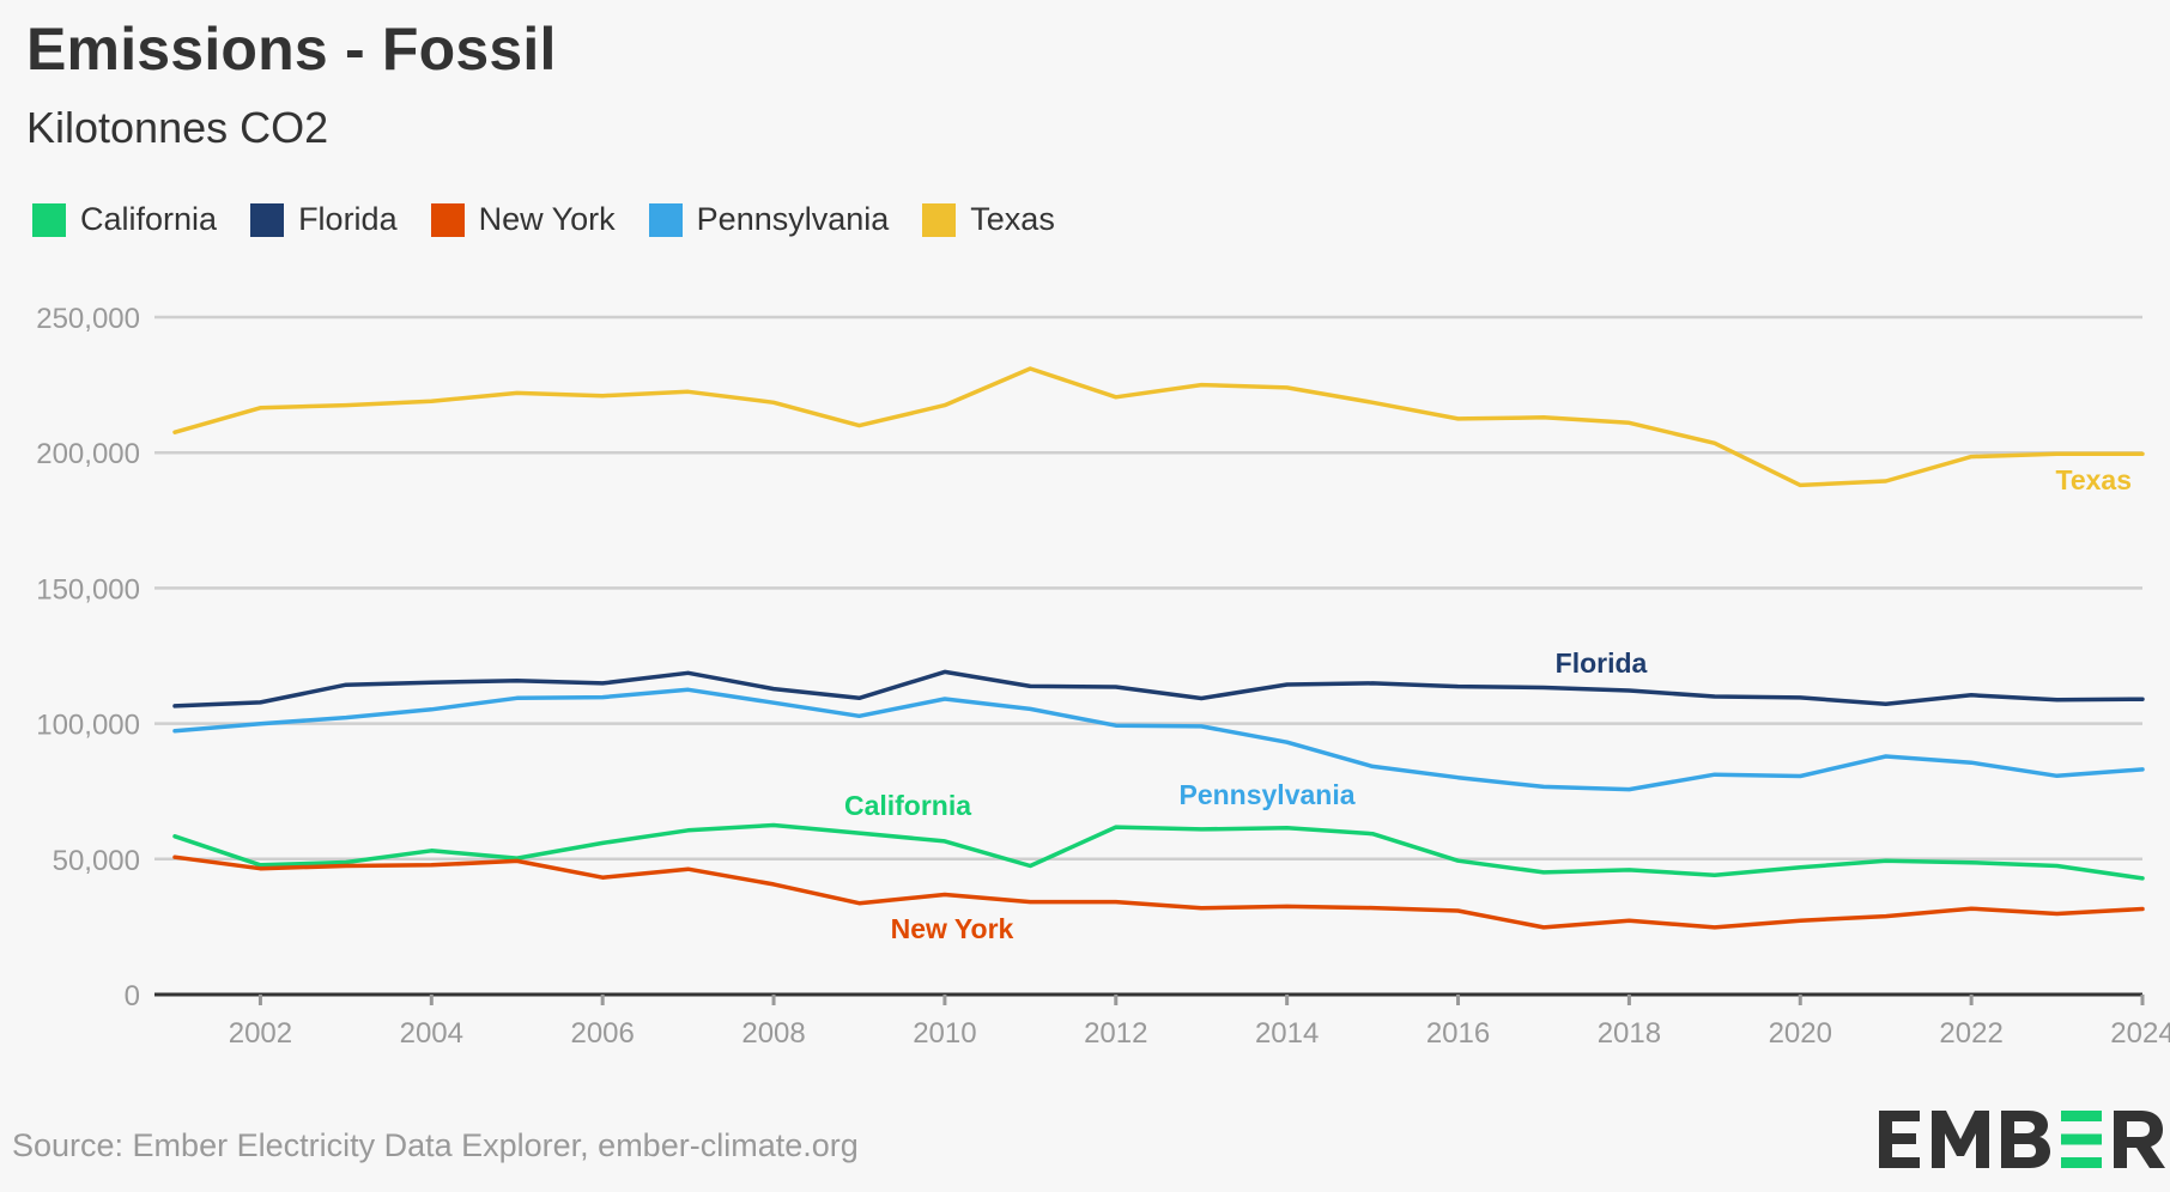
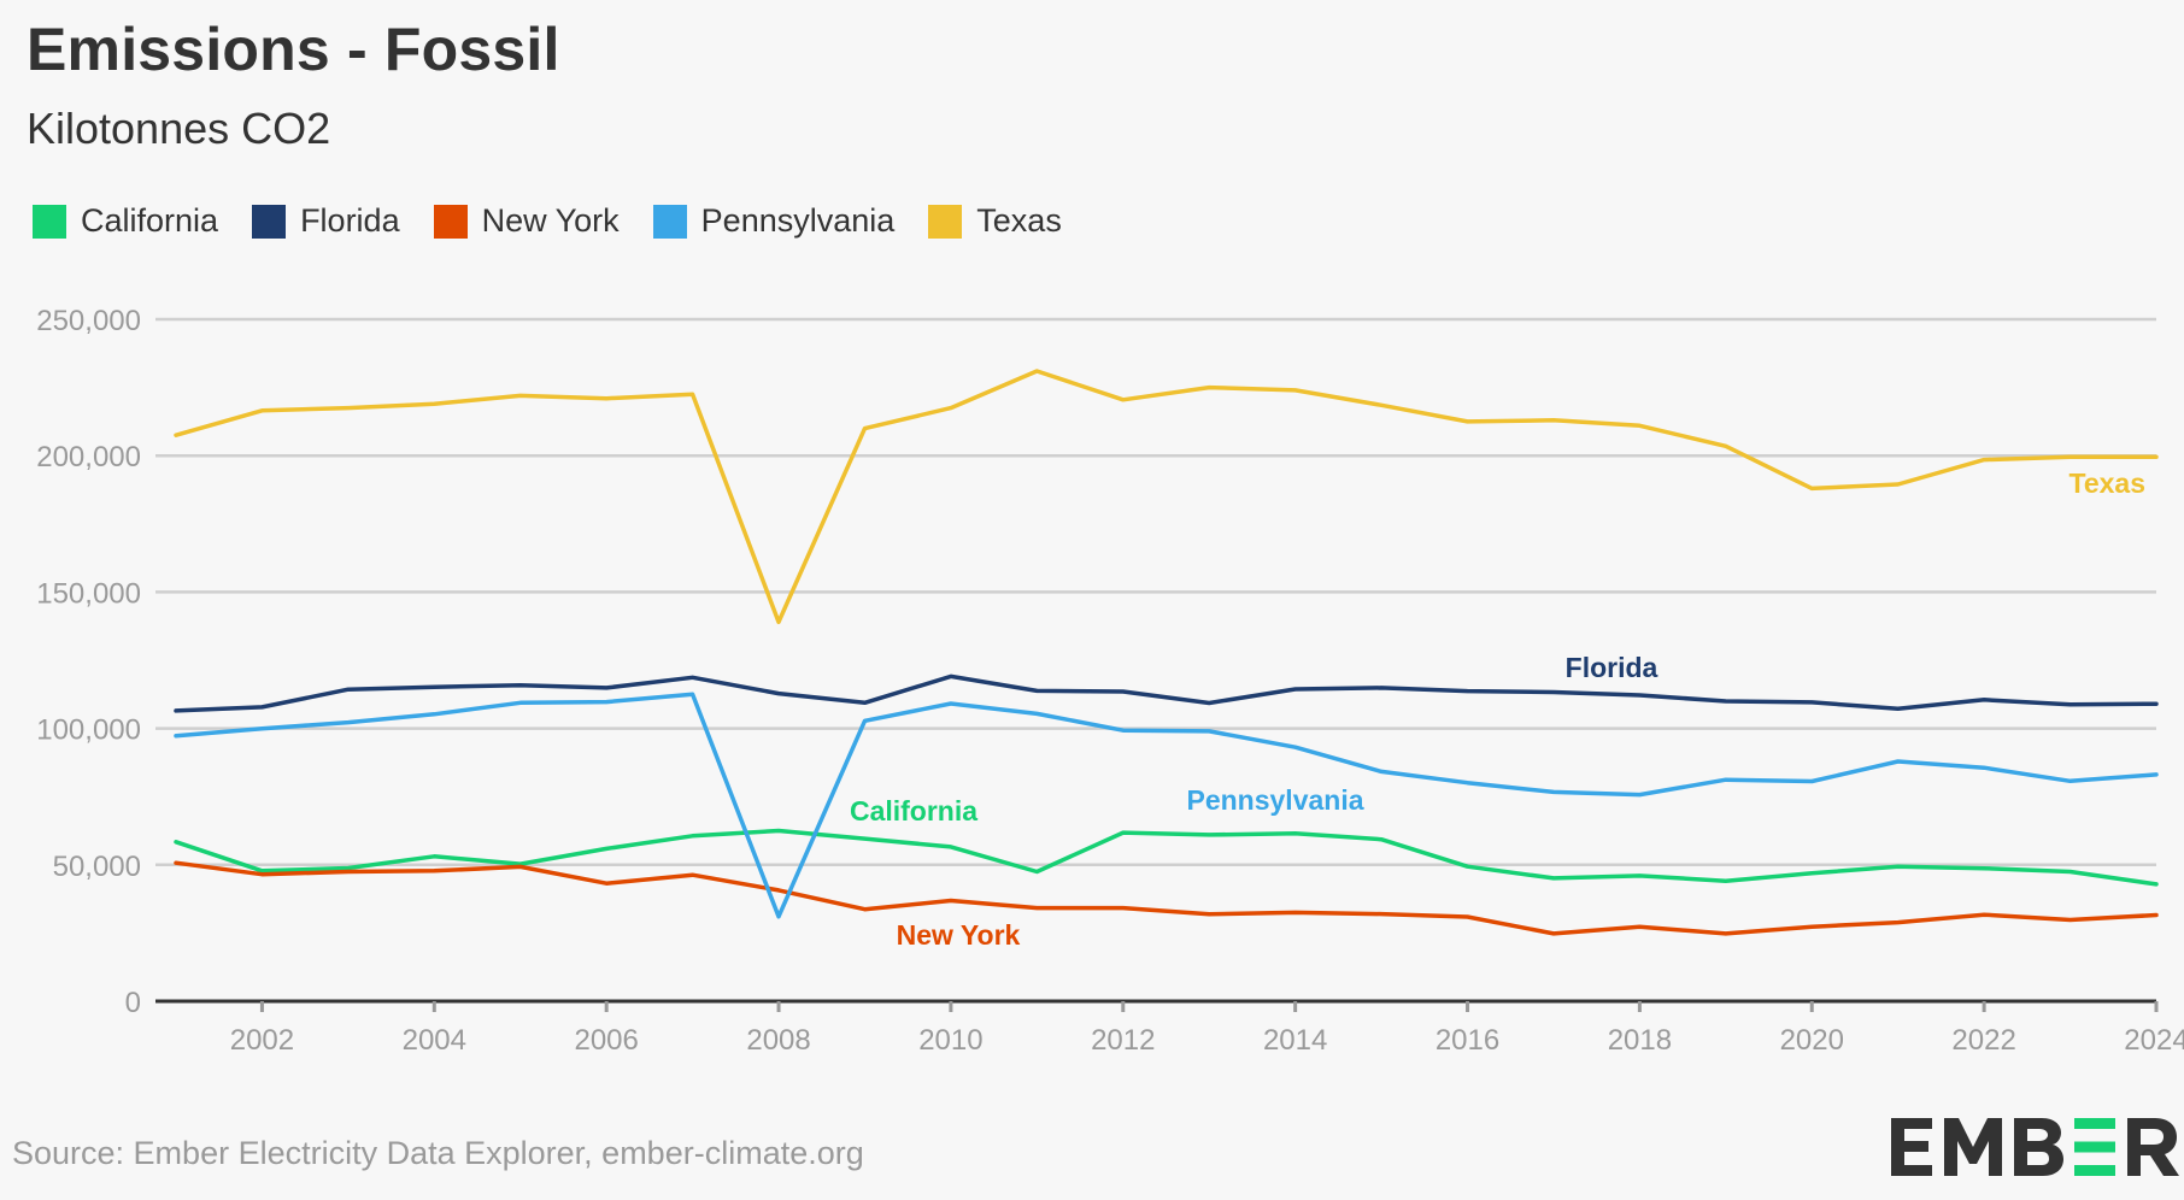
Pennsylvania/2008: 108000 -> 31000
Texas/2008: 218000 -> 139000
